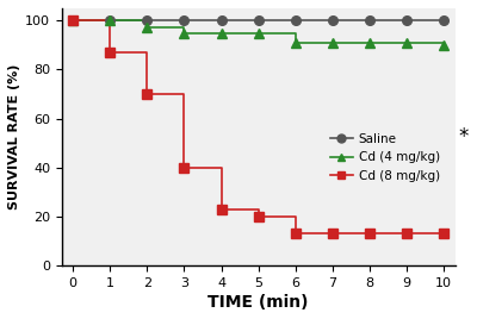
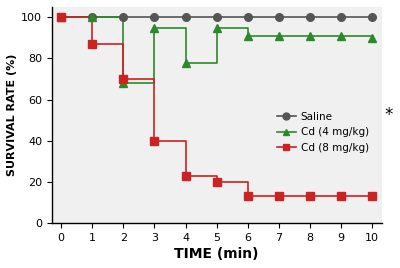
Cd (4 mg/kg)/2: 97 -> 68
Cd (4 mg/kg)/4: 95 -> 78
